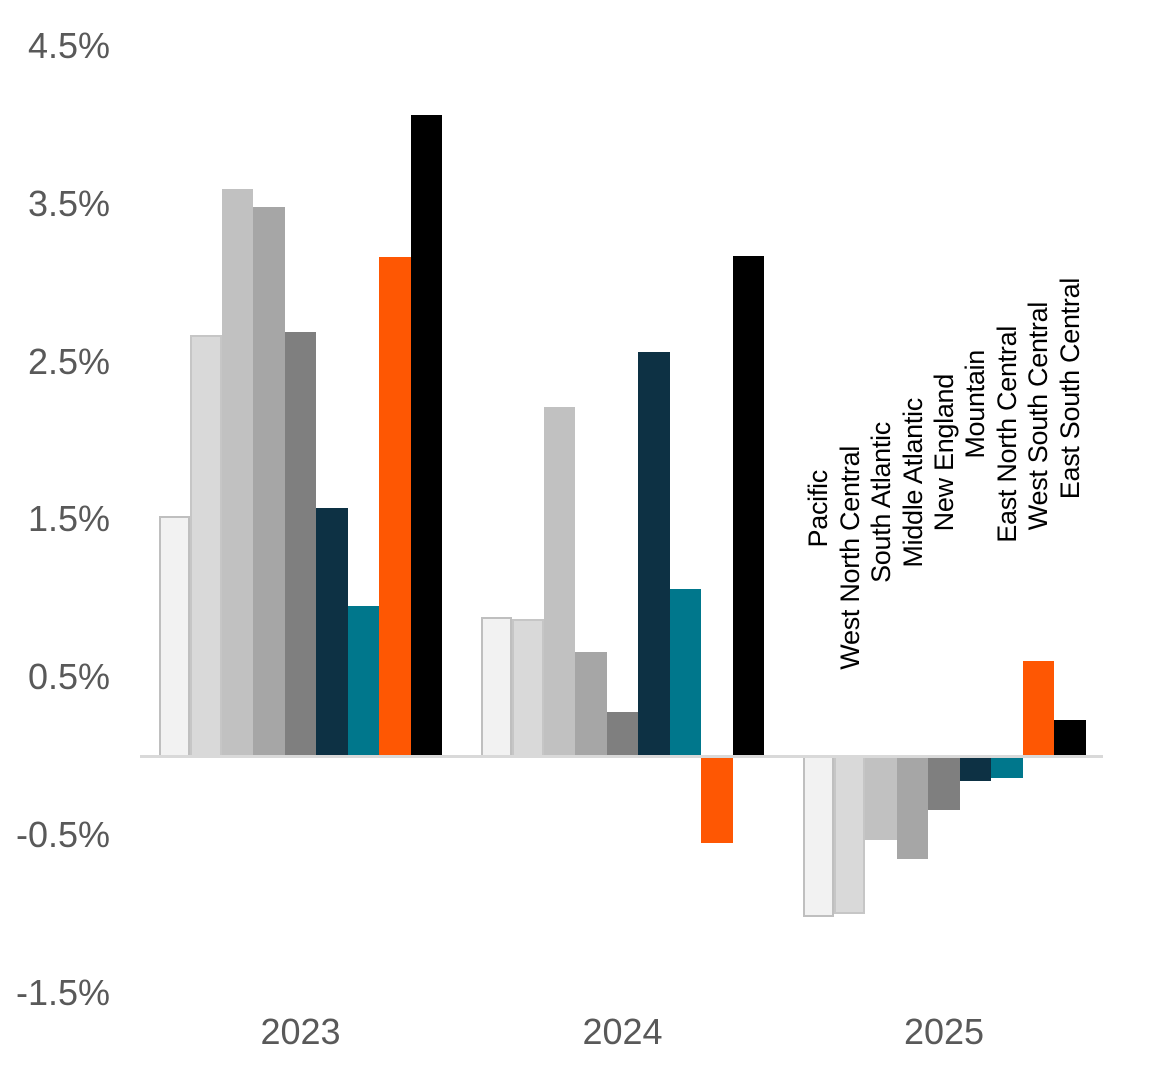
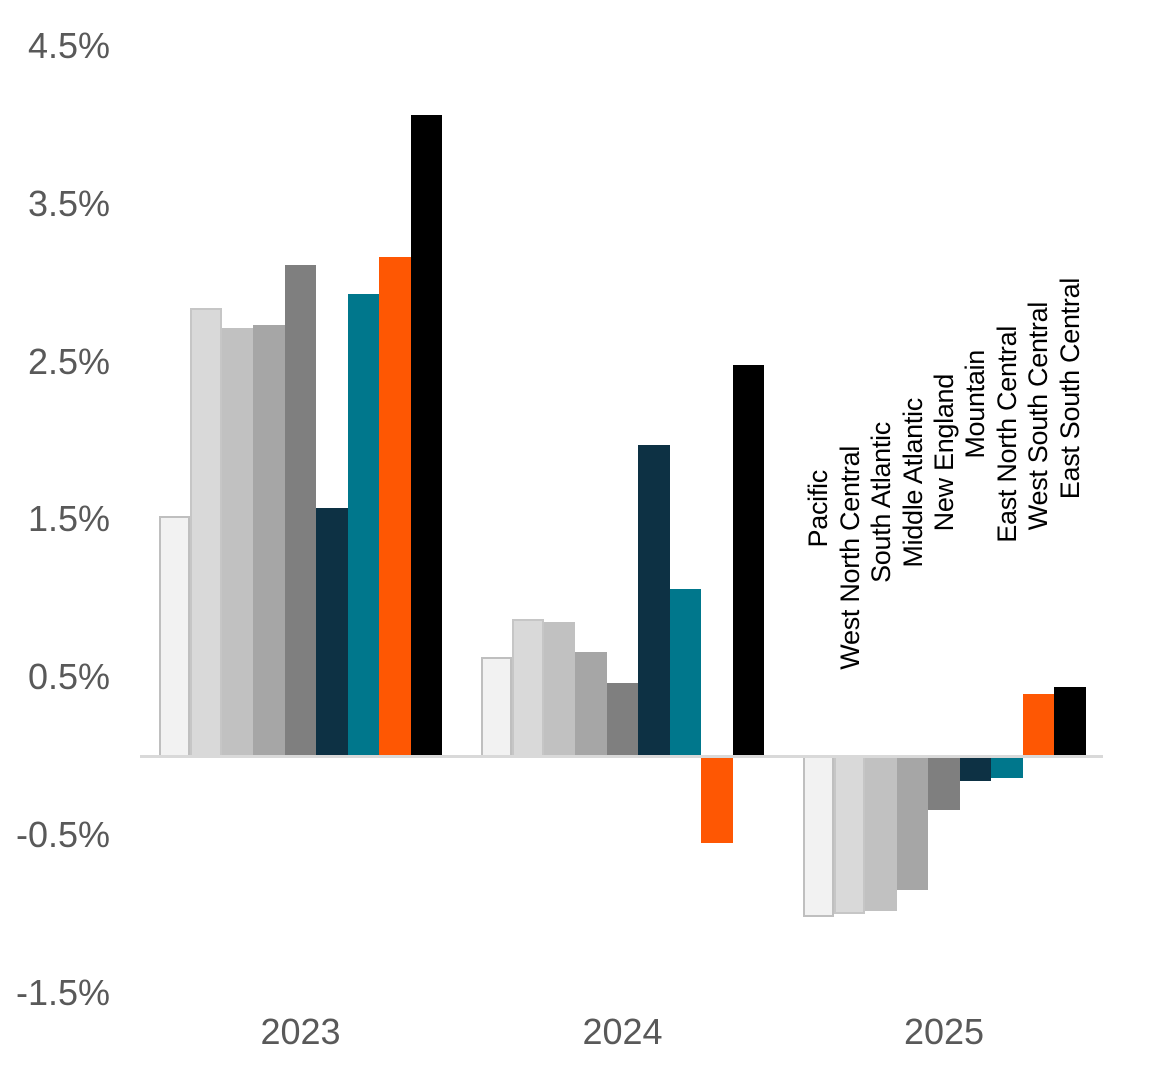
West North Central/2023: 2.67% -> 2.84%
South Atlantic/2023: 3.59% -> 2.71%
Middle Atlantic/2023: 3.48% -> 2.73%
New England/2023: 2.69% -> 3.11%
East North Central/2023: 0.95% -> 2.93%
Pacific/2024: 0.88% -> 0.63%
South Atlantic/2024: 2.21% -> 0.85%
New England/2024: 0.28% -> 0.46%
Mountain/2024: 2.56% -> 1.97%
East South Central/2024: 3.17% -> 2.48%
South Atlantic/2025: -0.53% -> -0.98%
Middle Atlantic/2025: -0.65% -> -0.85%
West South Central/2025: 0.60% -> 0.39%
East South Central/2025: 0.23% -> 0.44%
